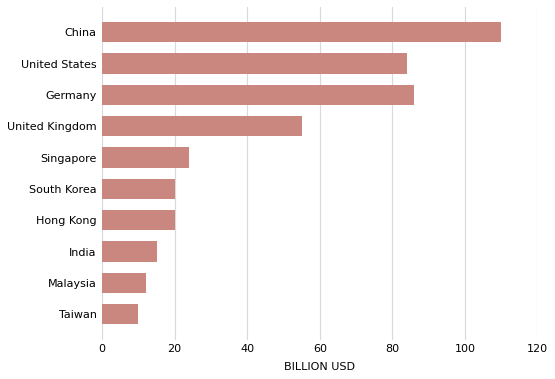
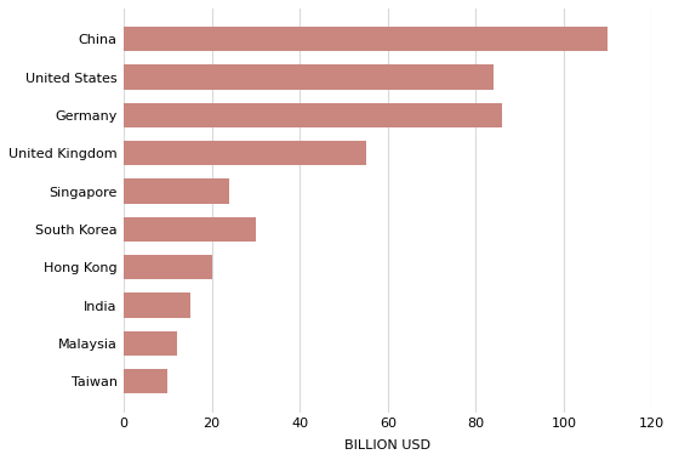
South Korea: 20 -> 30
